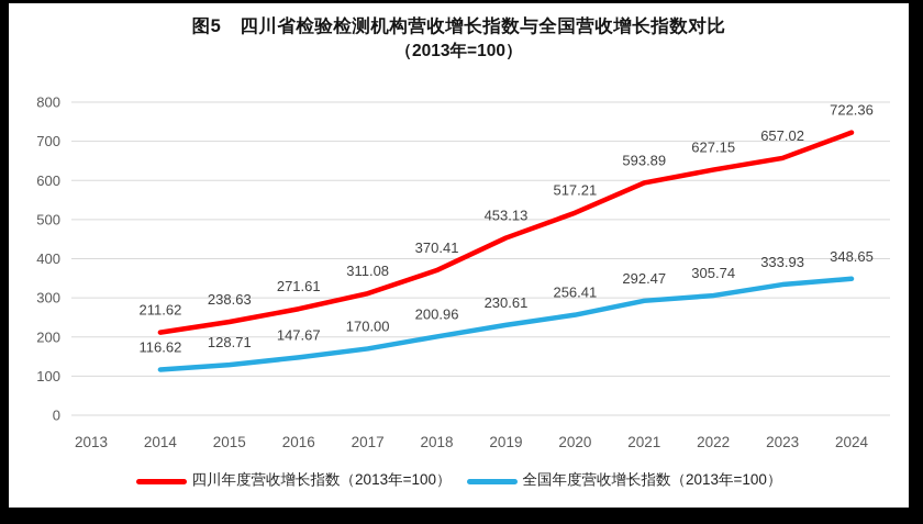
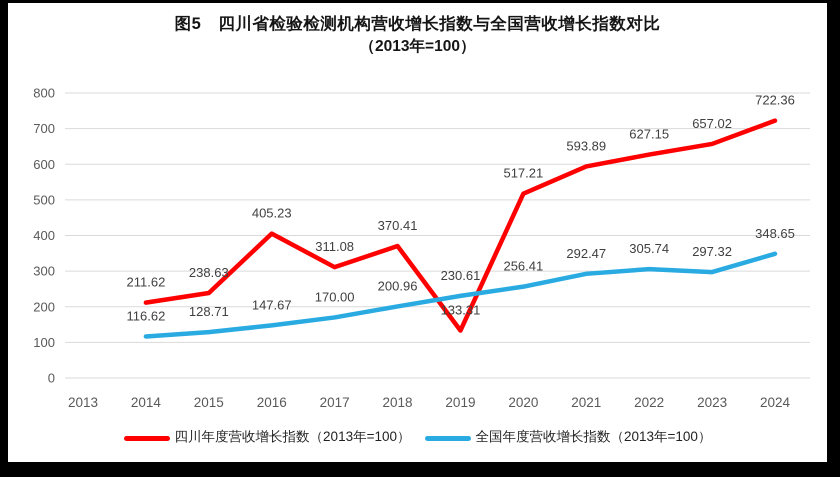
四川年度营收增长指数（2013年=100）/2016: 271.61 -> 405.23
四川年度营收增长指数（2013年=100）/2019: 453.13 -> 133.31
全国年度营收增长指数（2013年=100）/2023: 333.93 -> 297.32
